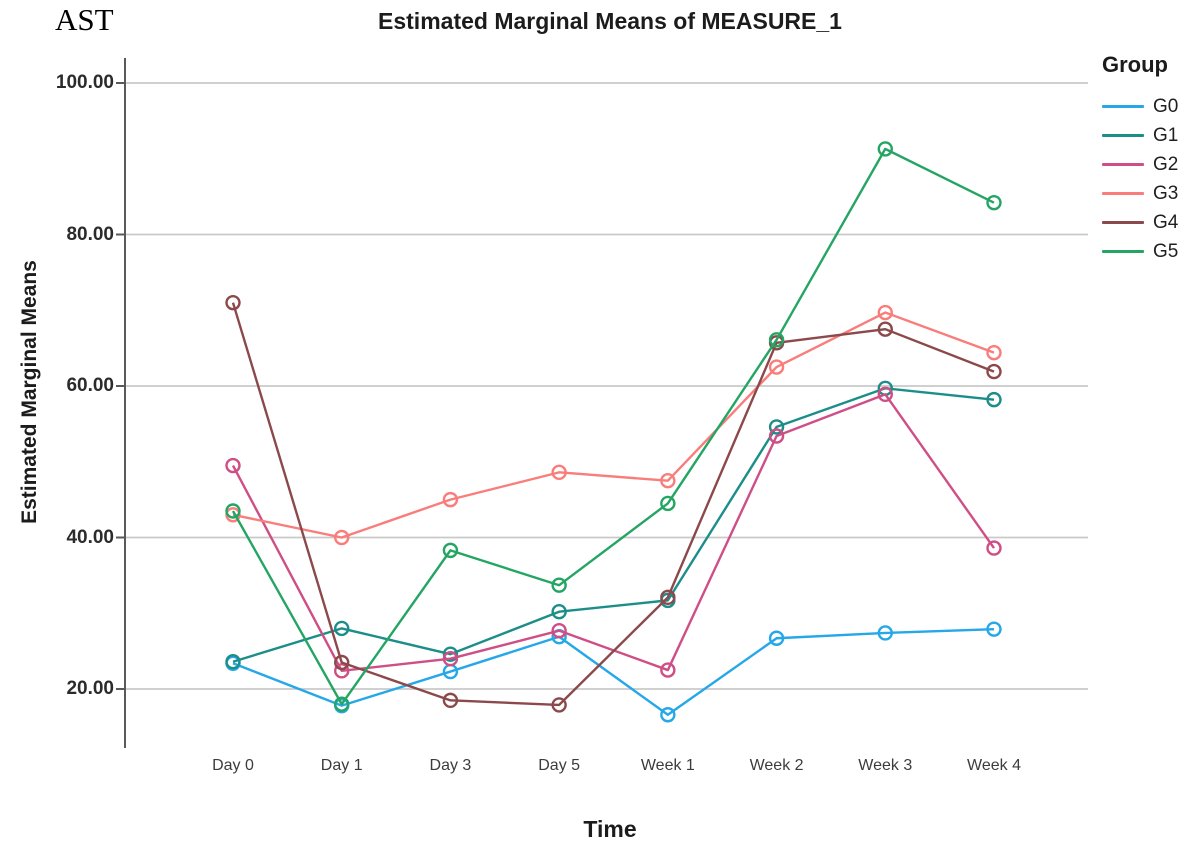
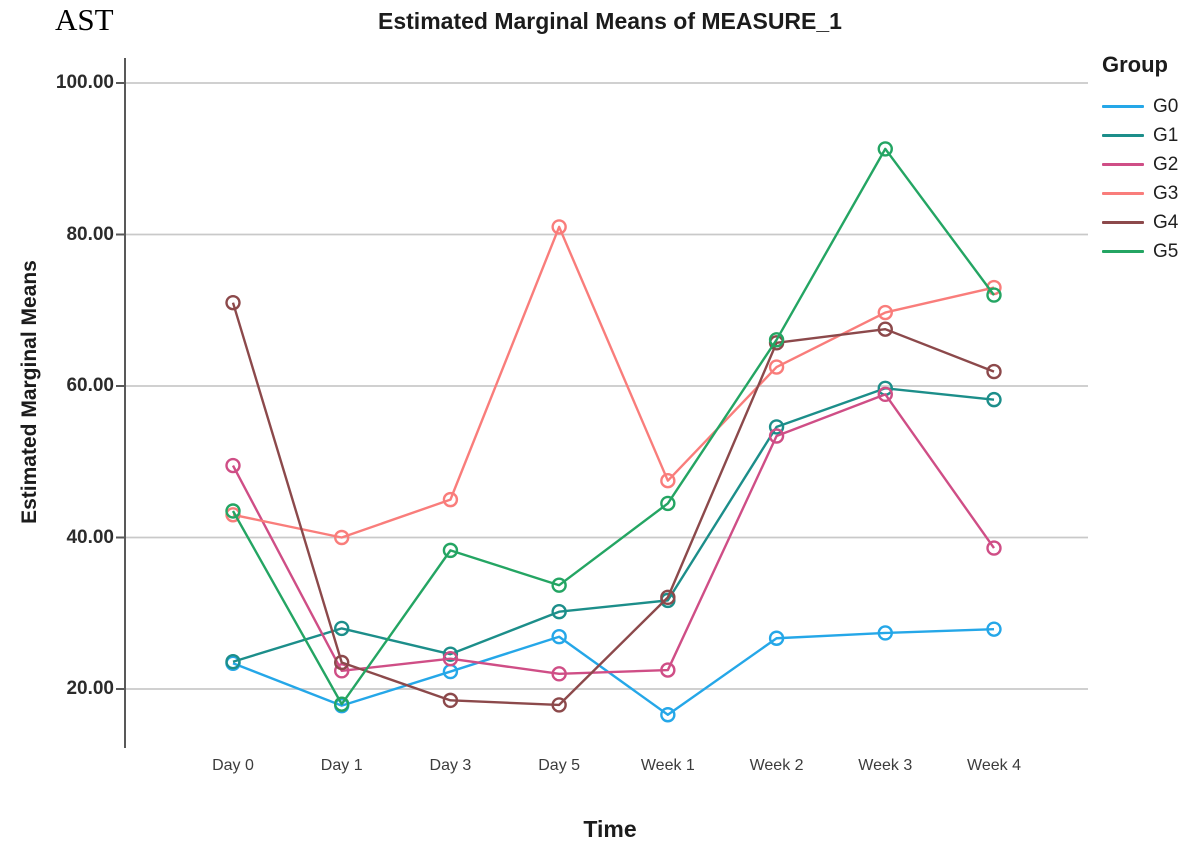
G2/Day 5: 28 -> 22
G3/Day 5: 49 -> 81
G3/Week 4: 64 -> 73
G5/Week 4: 84 -> 72
